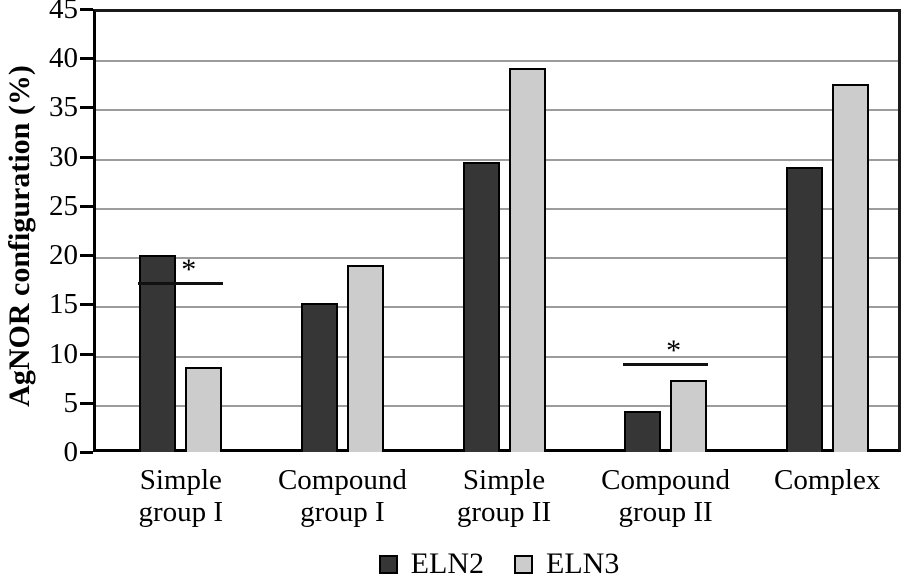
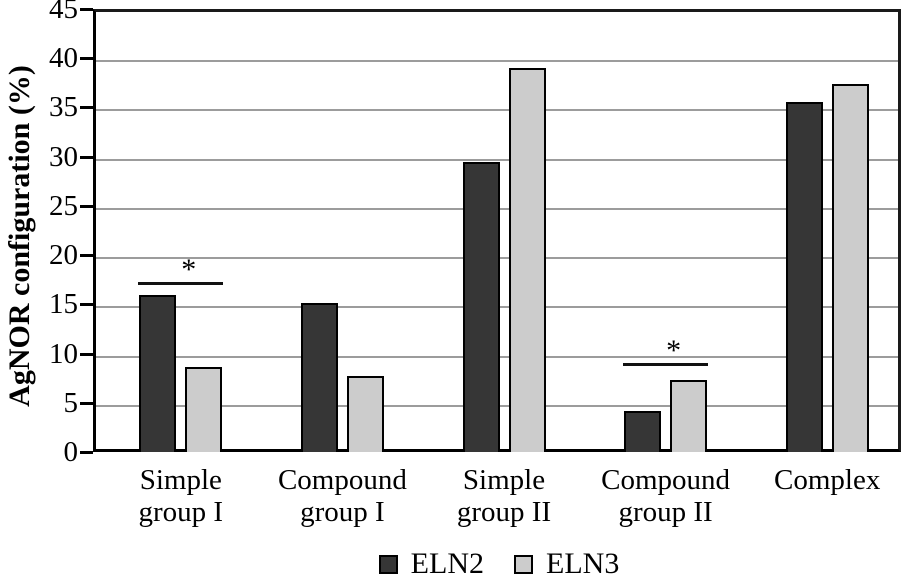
ELN2/Simple group I: 20 -> 16
ELN3/Compound group I: 19 -> 8
ELN2/Complex: 29 -> 36
